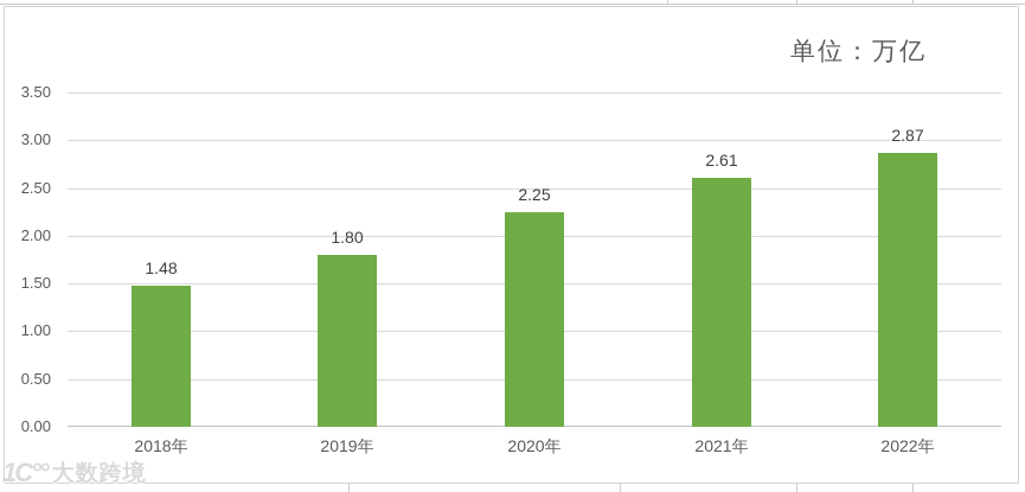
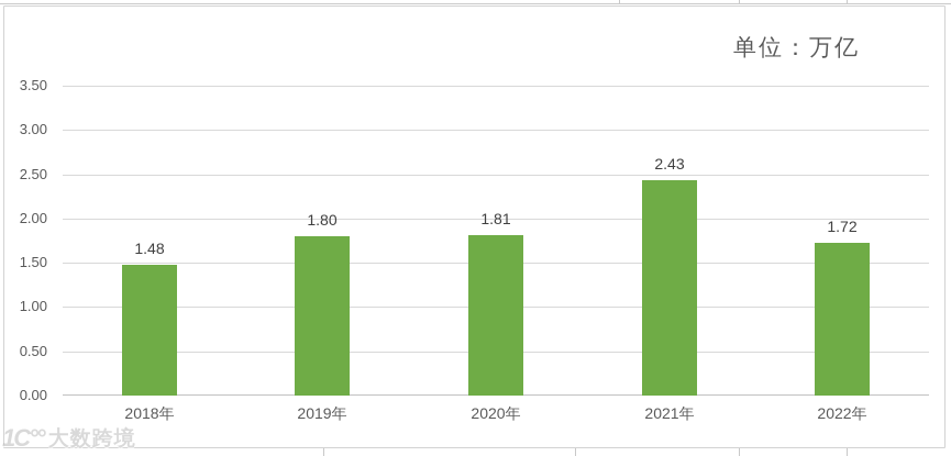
2020年: 2.25 -> 1.81
2021年: 2.61 -> 2.43
2022年: 2.87 -> 1.72
